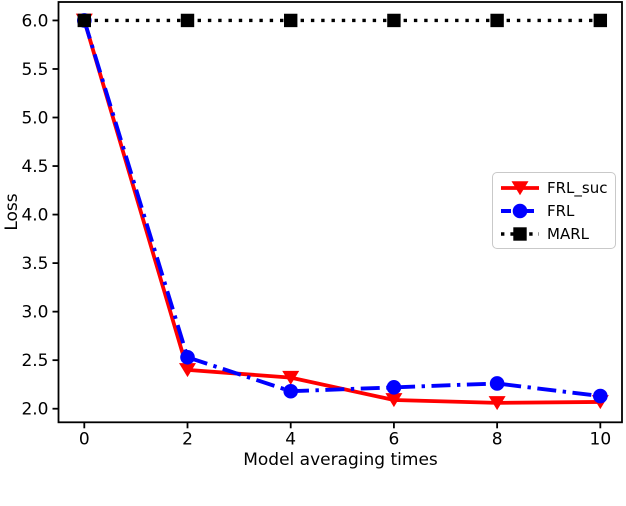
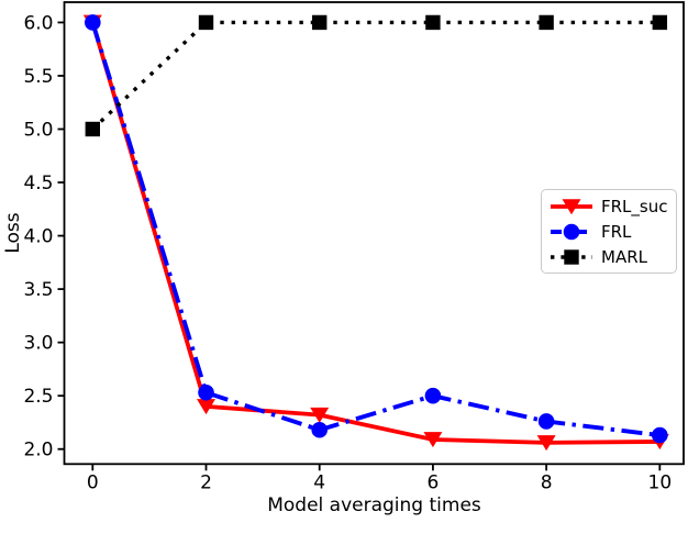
MARL/0: 6 -> 5
FRL/6: 2.2 -> 2.5
